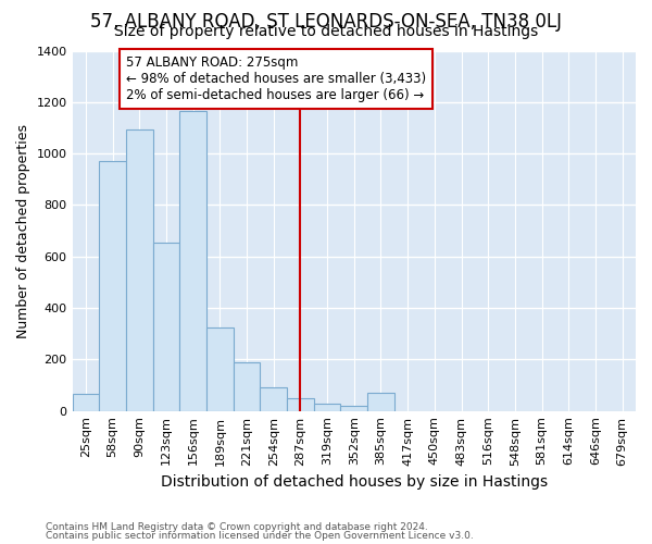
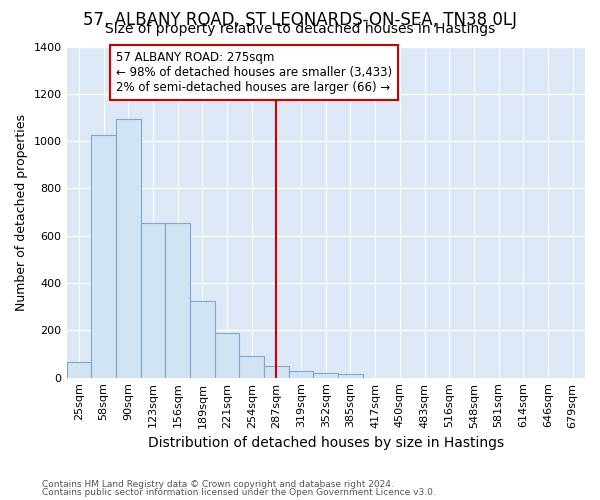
58sqm: 970 -> 1025
156sqm: 1165 -> 655
385sqm: 70 -> 15
